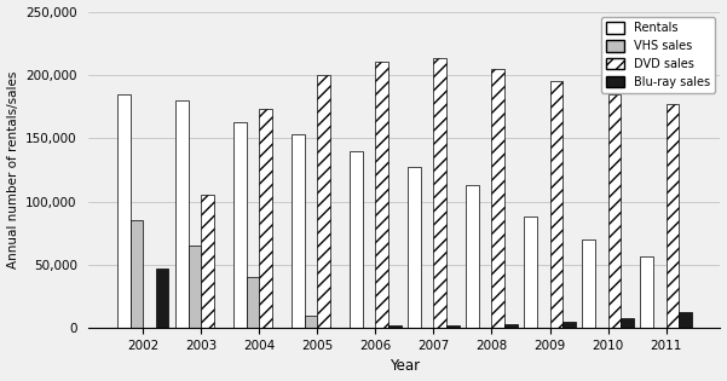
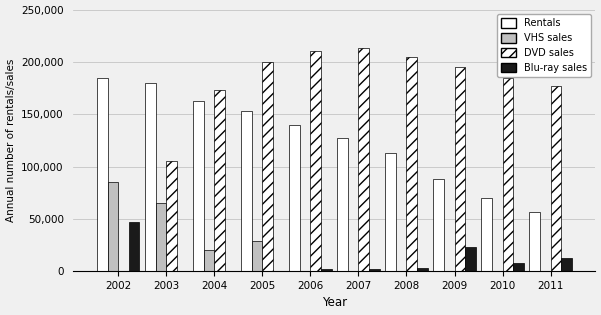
VHS sales/2004: 40,000 -> 20,000
VHS sales/2005: 10,000 -> 29,000
Blu-ray sales/2009: 5,000 -> 23,000
